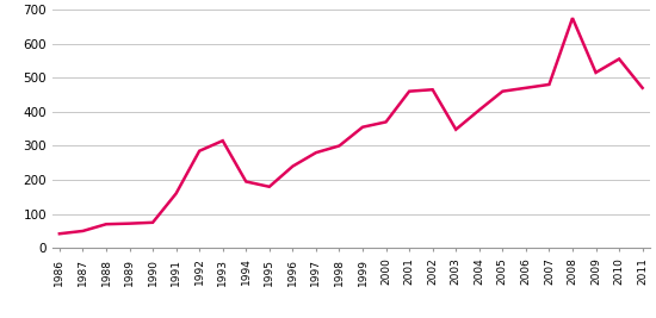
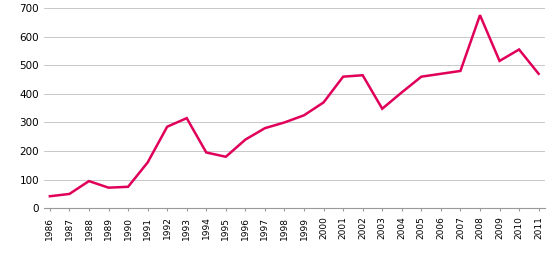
1988: 70 -> 95
1999: 355 -> 325
